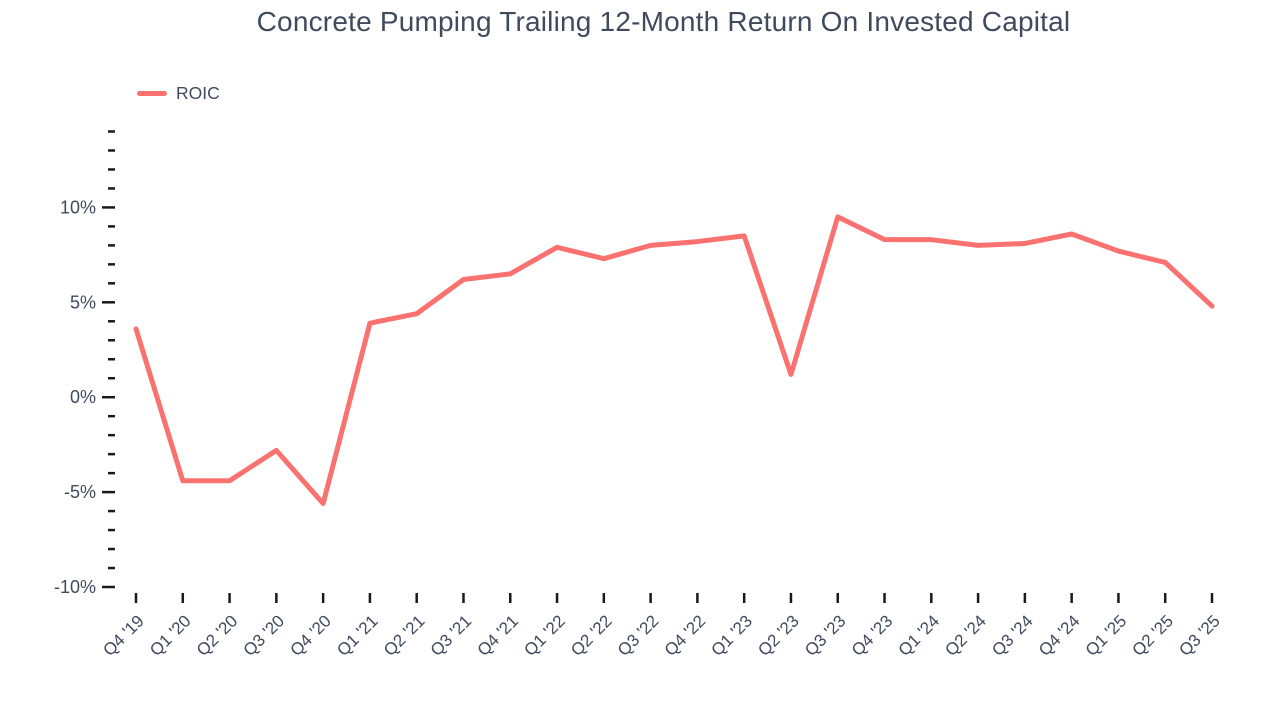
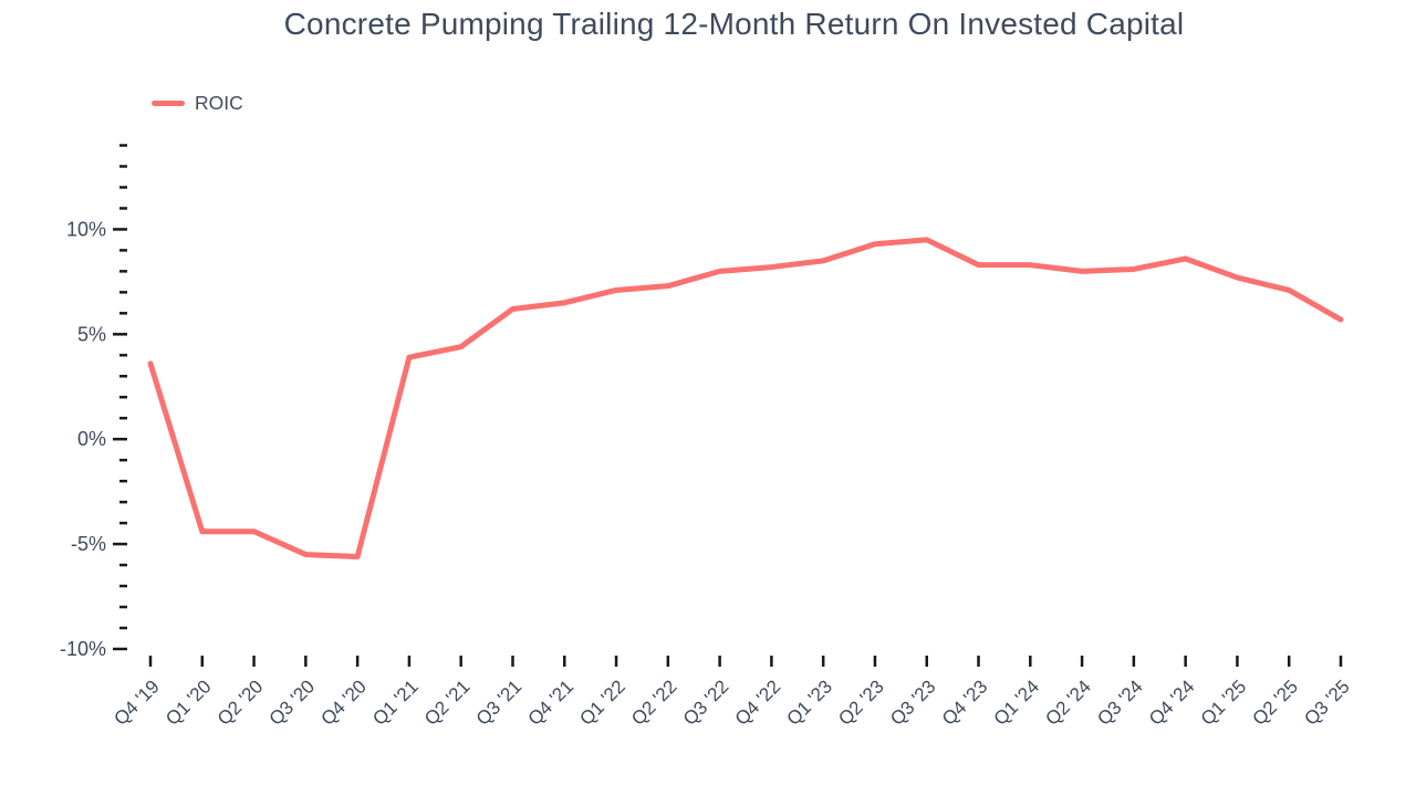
Q3 '20: -2.8% -> -5.5%
Q1 '22: 7.9% -> 7.1%
Q2 '23: 1.2% -> 9.3%
Q3 '25: 4.8% -> 5.7%
